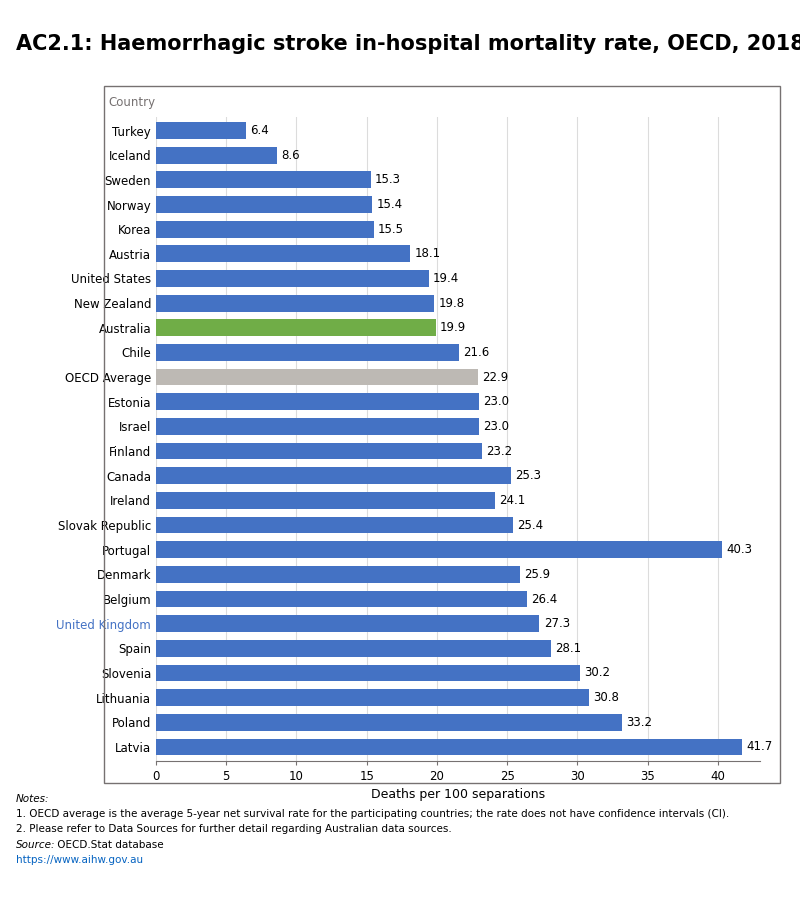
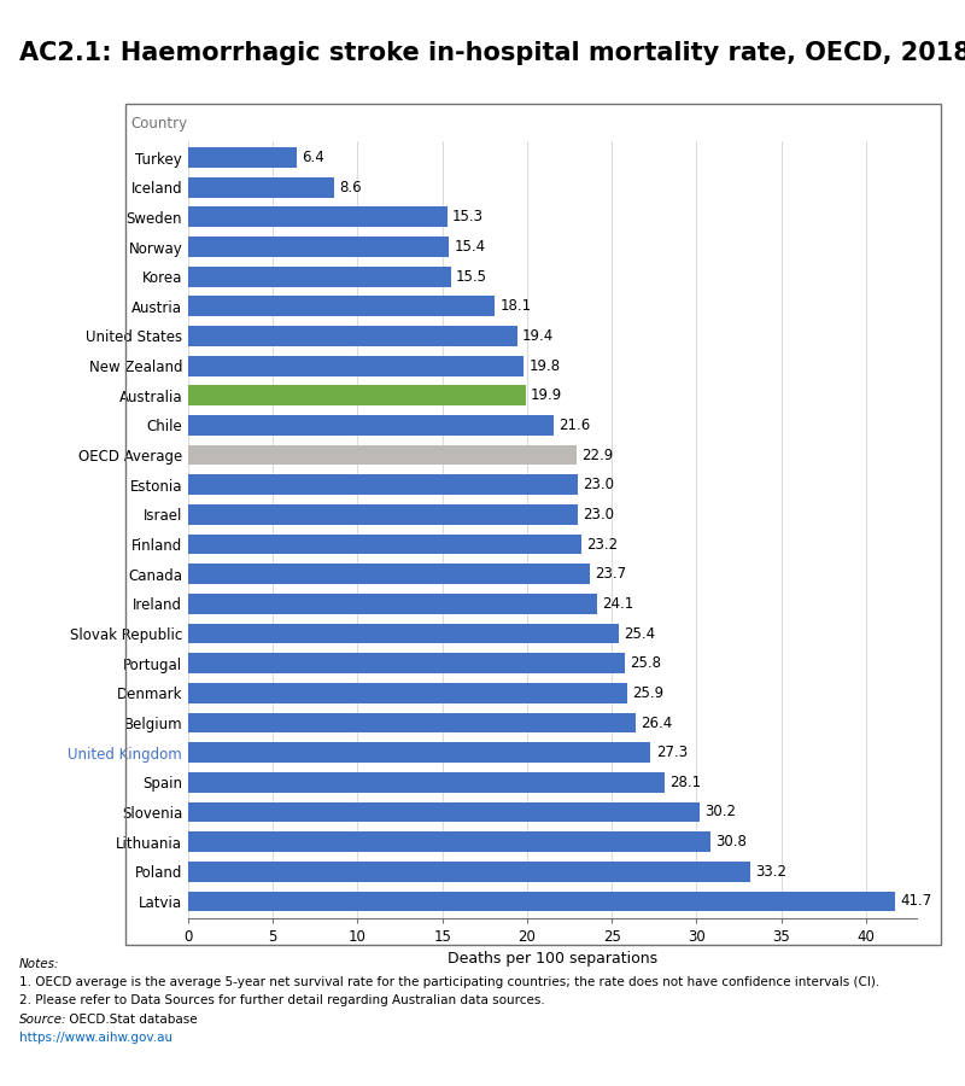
Canada: 25.3 -> 23.7
Portugal: 40.3 -> 25.8
